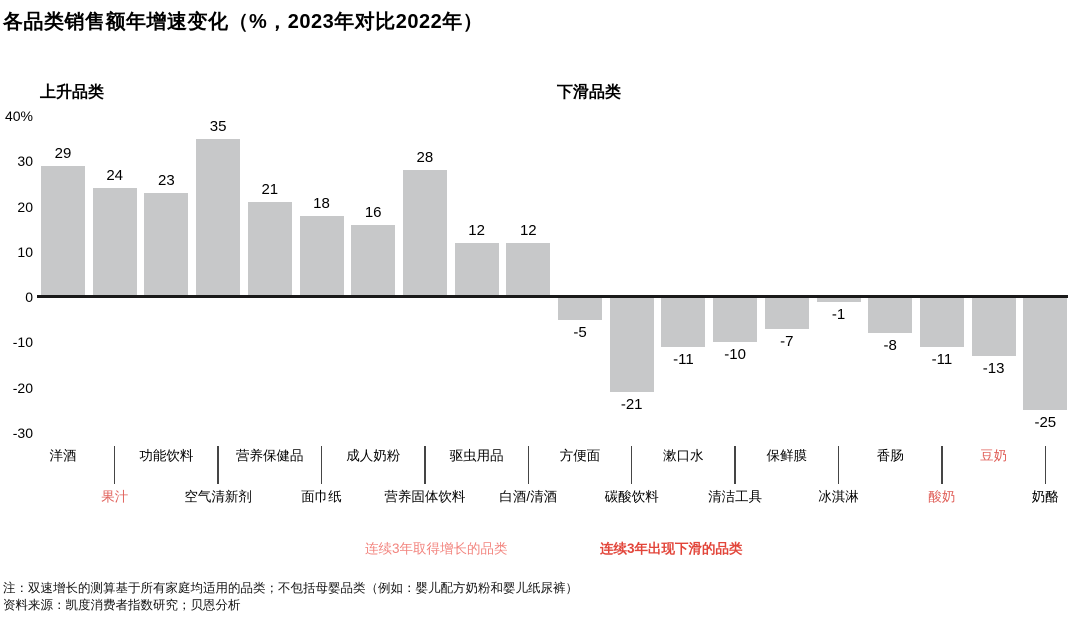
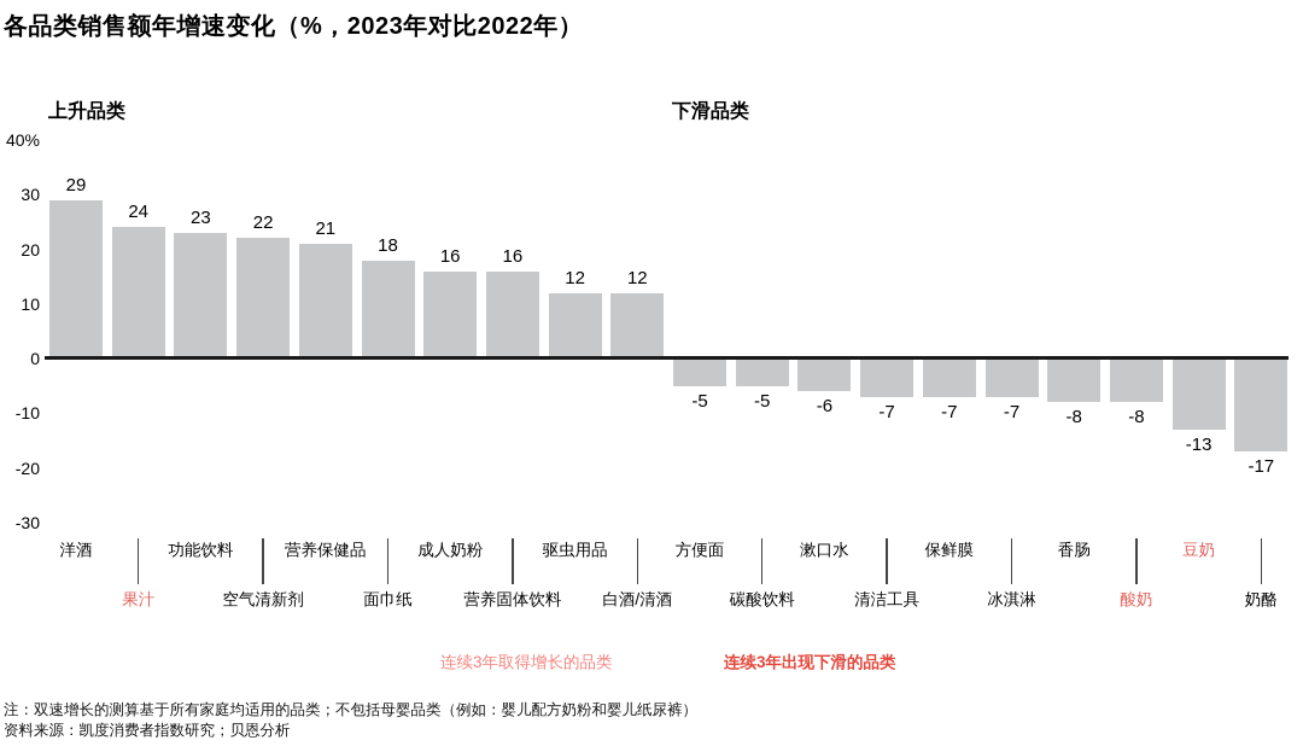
空气清新剂: 35 -> 22
营养固体饮料: 28 -> 16
碳酸饮料: -21 -> -5
漱口水: -11 -> -6
清洁工具: -10 -> -7
冰淇淋: -1 -> -7
酸奶: -11 -> -8
奶酪: -25 -> -17
